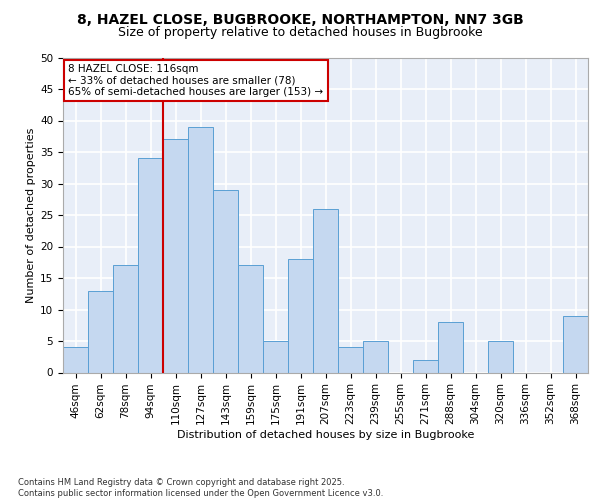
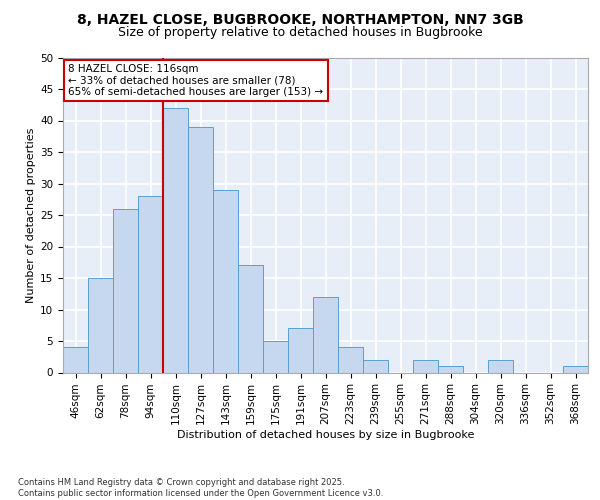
62sqm: 13 -> 15
78sqm: 17 -> 26
94sqm: 34 -> 28
110sqm: 37 -> 42
191sqm: 18 -> 7
207sqm: 26 -> 12
239sqm: 5 -> 2
288sqm: 8 -> 1
320sqm: 5 -> 2
368sqm: 9 -> 1
